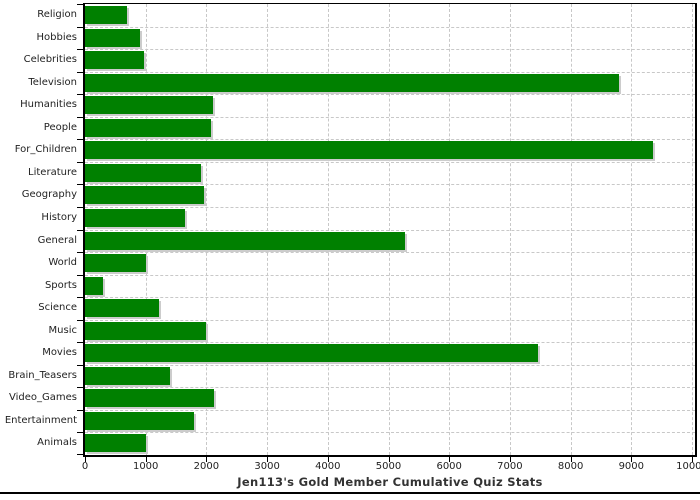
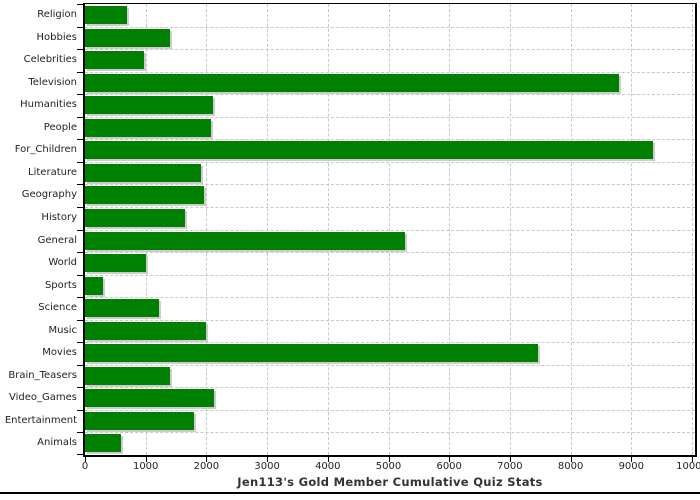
Hobbies: 900 -> 1400
Animals: 1000 -> 600
